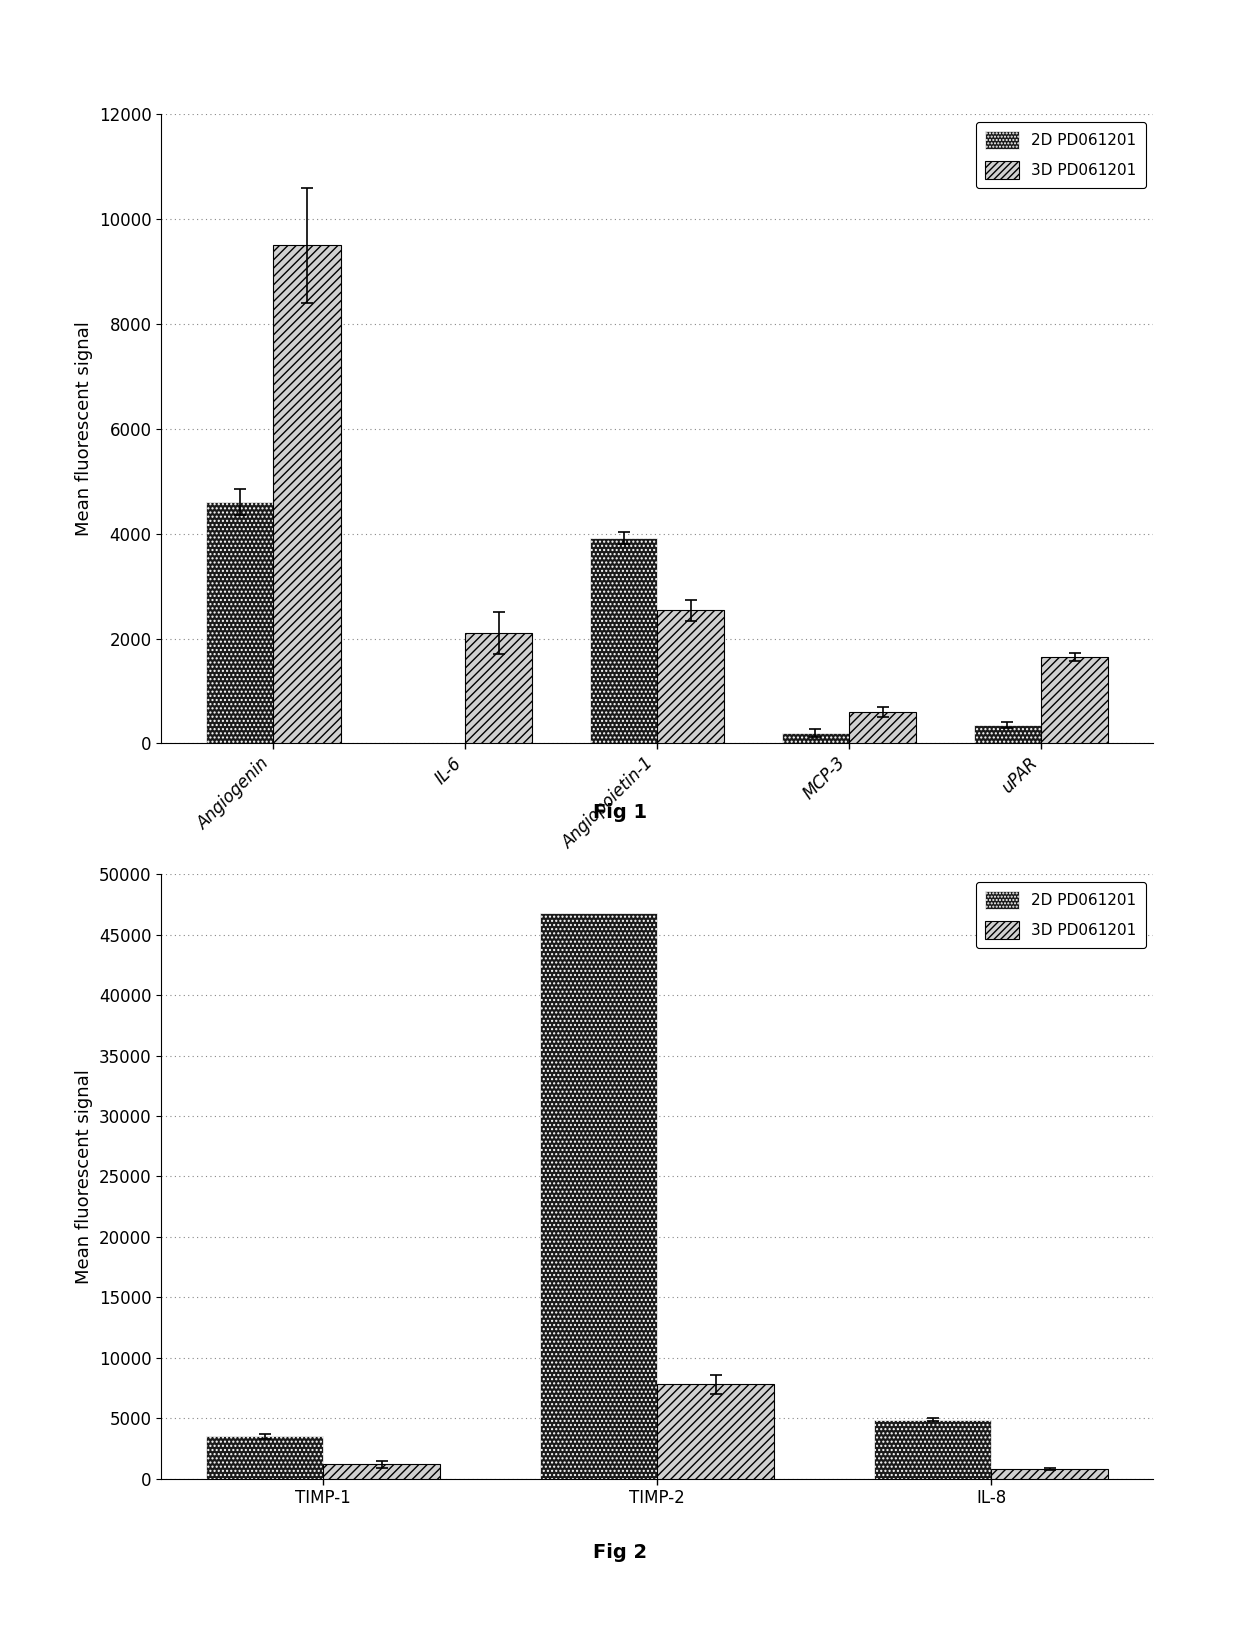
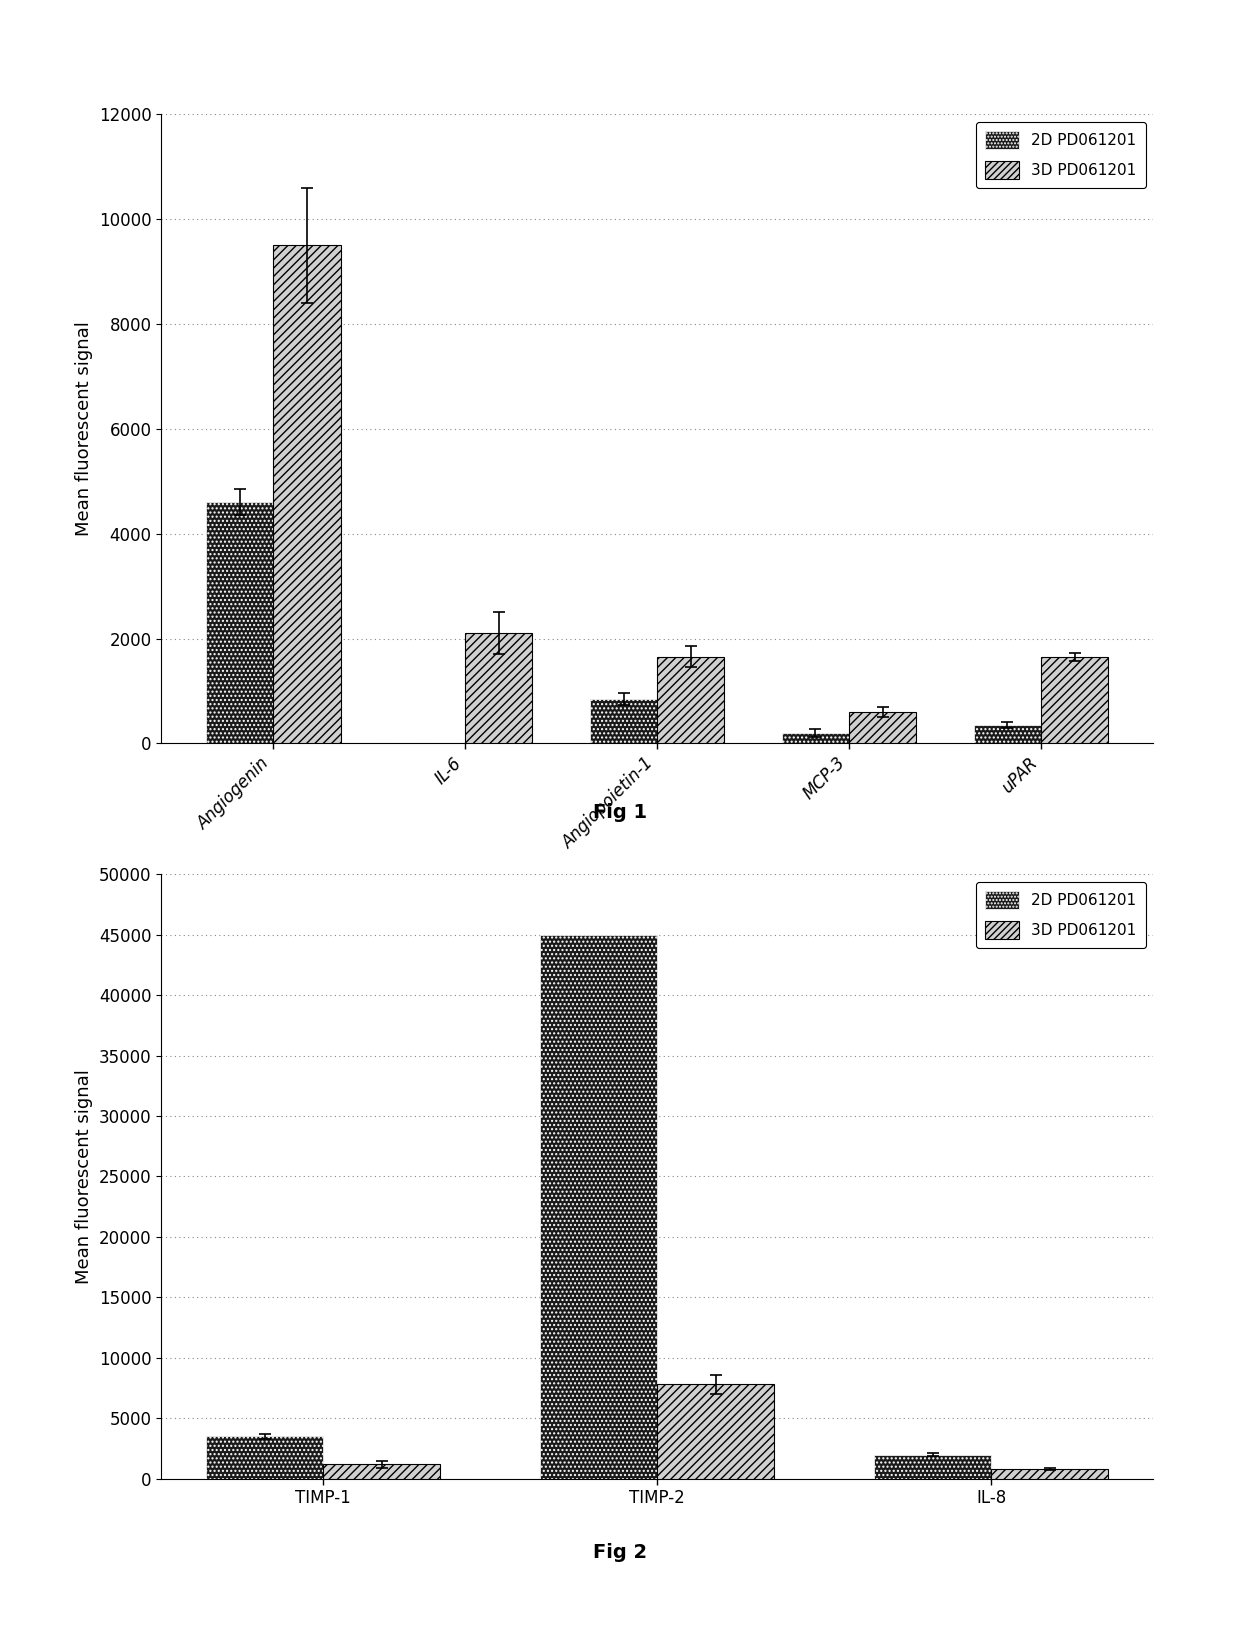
2D PD061201/Angiopoietin-1: 3920 -> 850
3D PD061201/Angiopoietin-1: 2540 -> 1650
2D PD061201/TIMP-2: 46800 -> 45000
2D PD061201/IL-8: 4900 -> 2000
